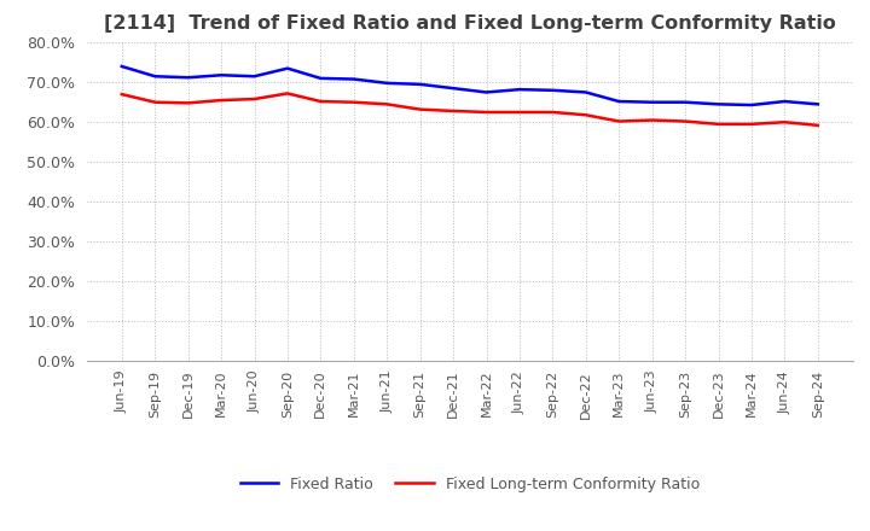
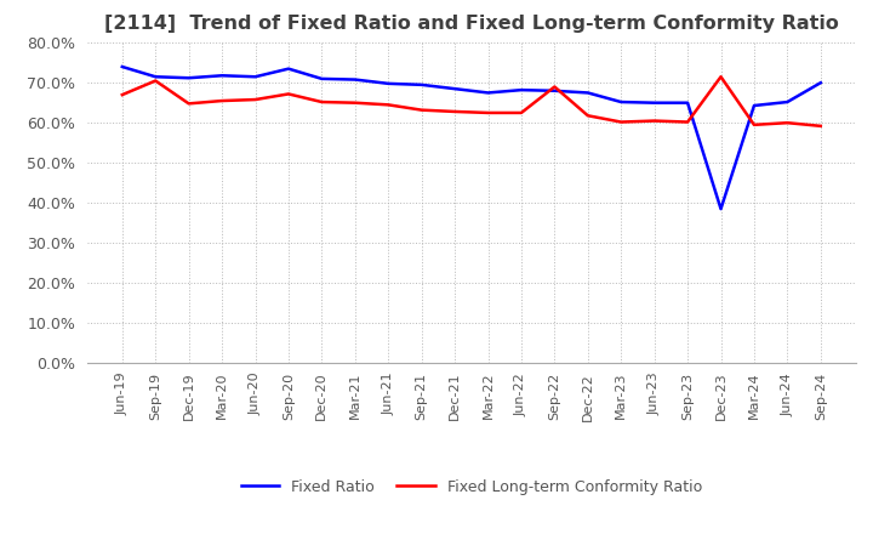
Fixed Long-term Conformity Ratio/Sep-19: 65.0% -> 70.5%
Fixed Long-term Conformity Ratio/Sep-22: 62.5% -> 69.0%
Fixed Ratio/Dec-23: 64.5% -> 38.5%
Fixed Long-term Conformity Ratio/Dec-23: 59.5% -> 71.5%
Fixed Ratio/Sep-24: 64.5% -> 70.0%
